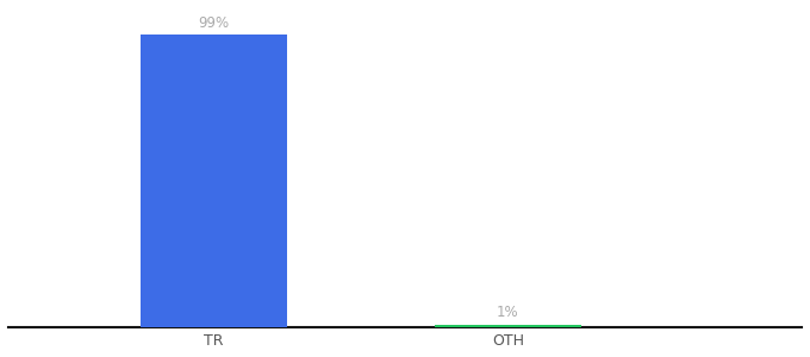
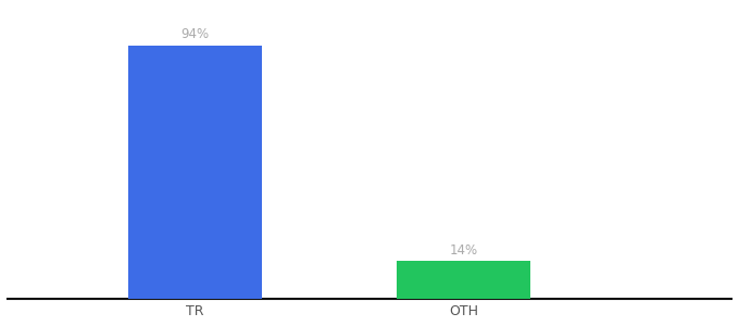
TR: 99% -> 94%
OTH: 1% -> 14%
